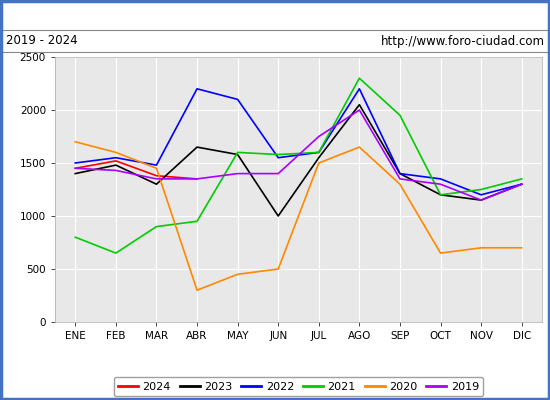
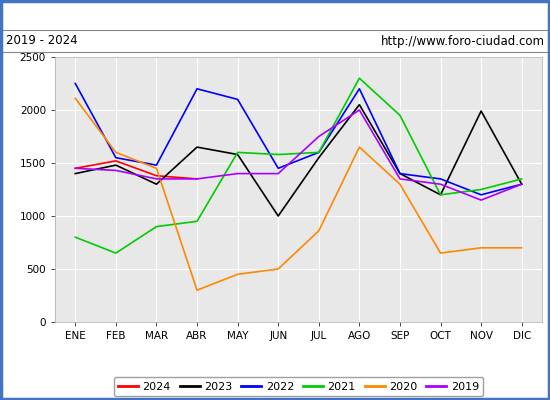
2022/ENE: 1500 -> 2250
2020/ENE: 1700 -> 2110
2022/JUN: 1550 -> 1450
2020/JUL: 1500 -> 860
2023/NOV: 1150 -> 1990
